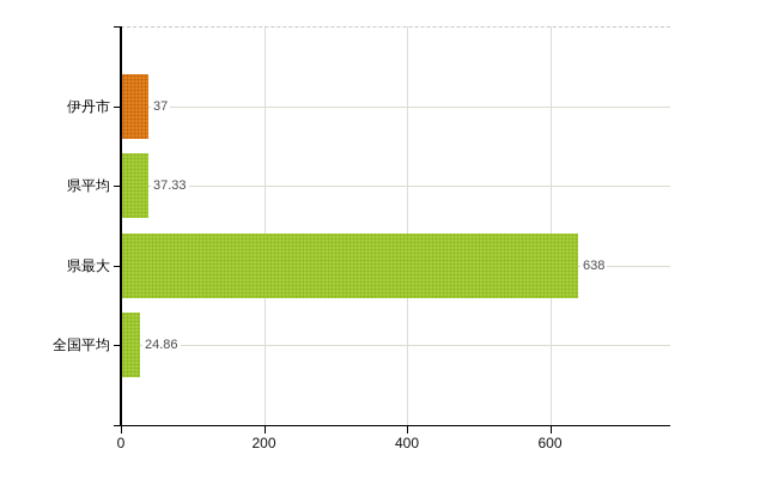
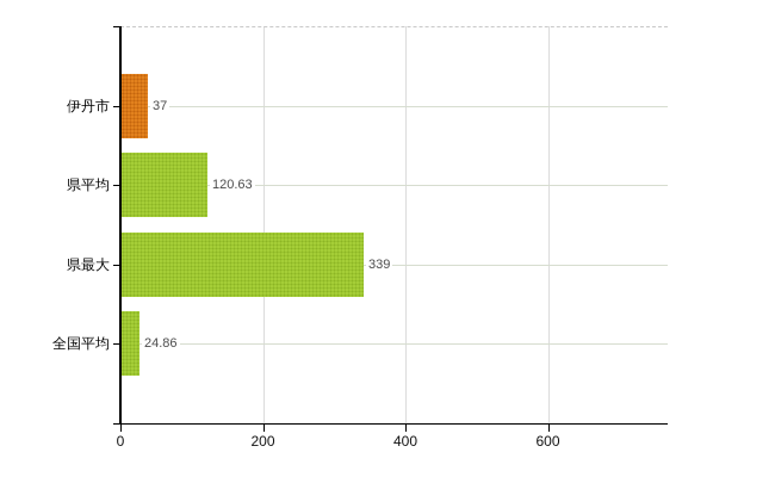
県平均: 37.33 -> 120.63
県最大: 638 -> 339
